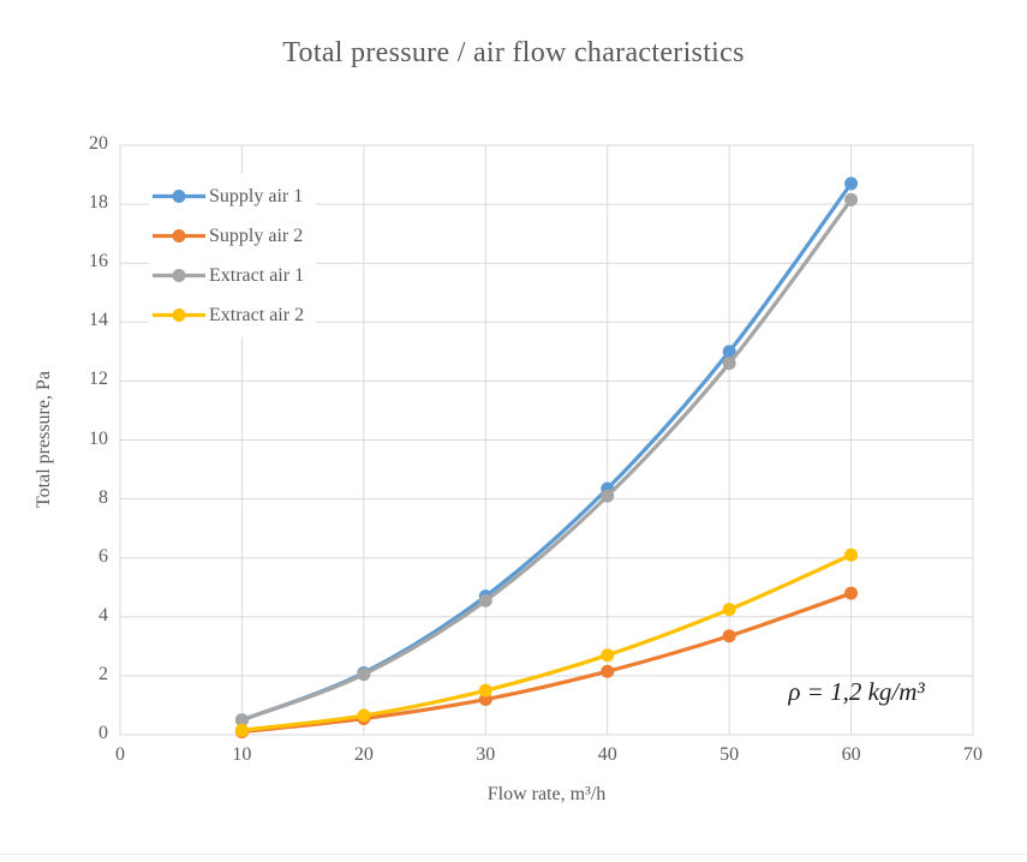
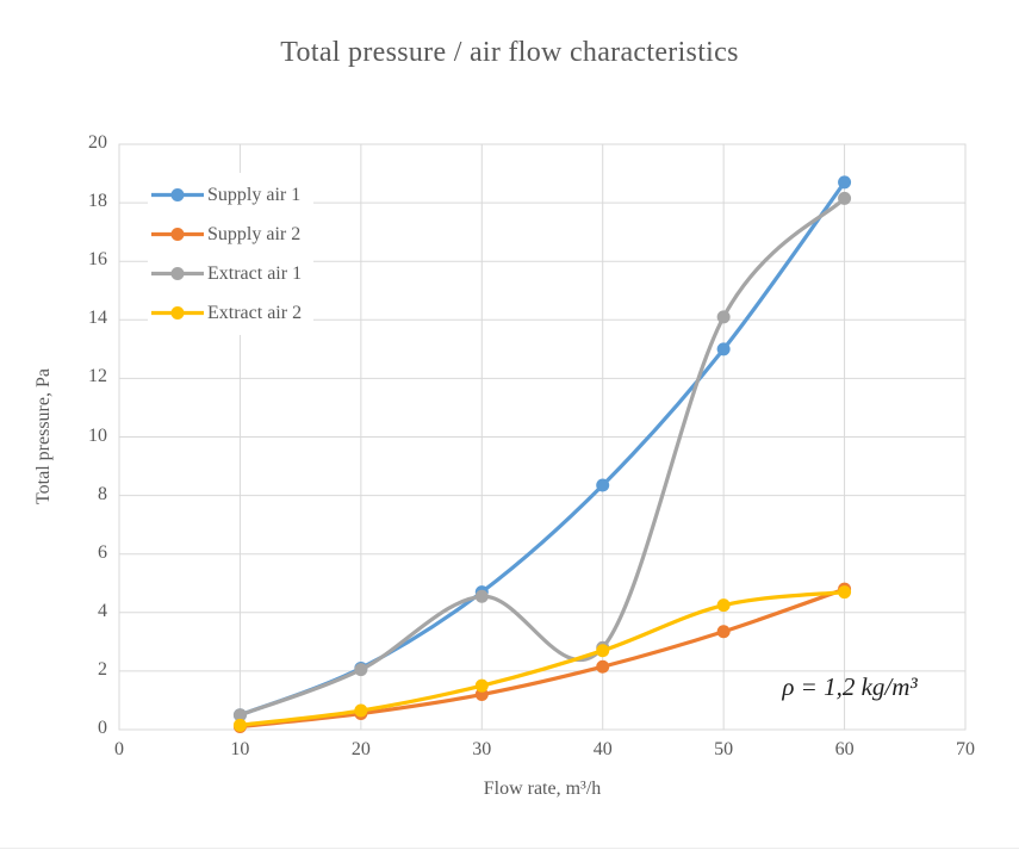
Extract air 1/40: 8.1 -> 2.8
Extract air 1/50: 12.6 -> 14.1
Extract air 2/60: 6.1 -> 4.7
